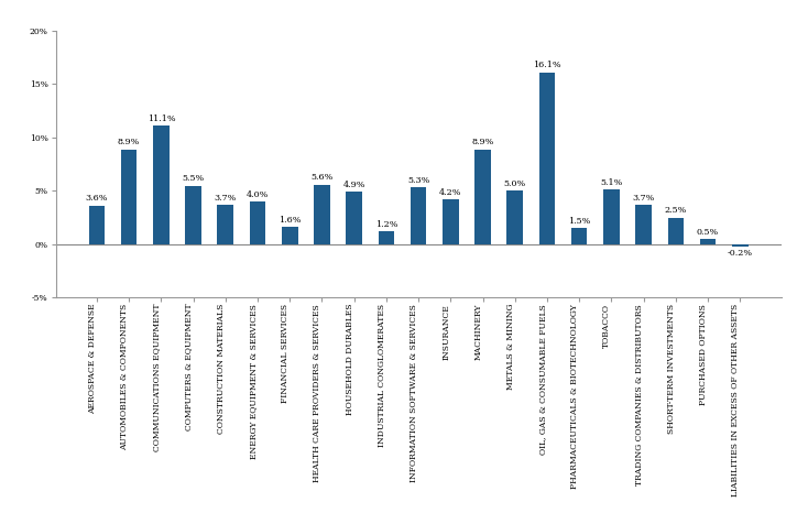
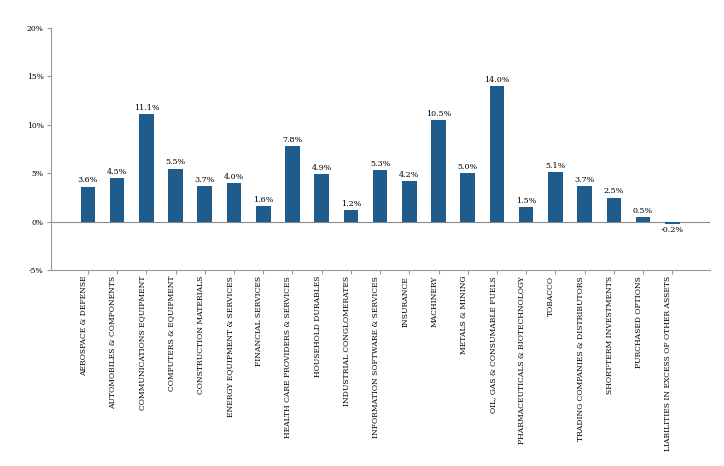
AUTOMOBILES & COMPONENTS: 8.9% -> 4.5%
HEALTH CARE PROVIDERS & SERVICES: 5.6% -> 7.8%
MACHINERY: 8.9% -> 10.5%
OIL, GAS & CONSUMABLE FUELS: 16.1% -> 14.0%
